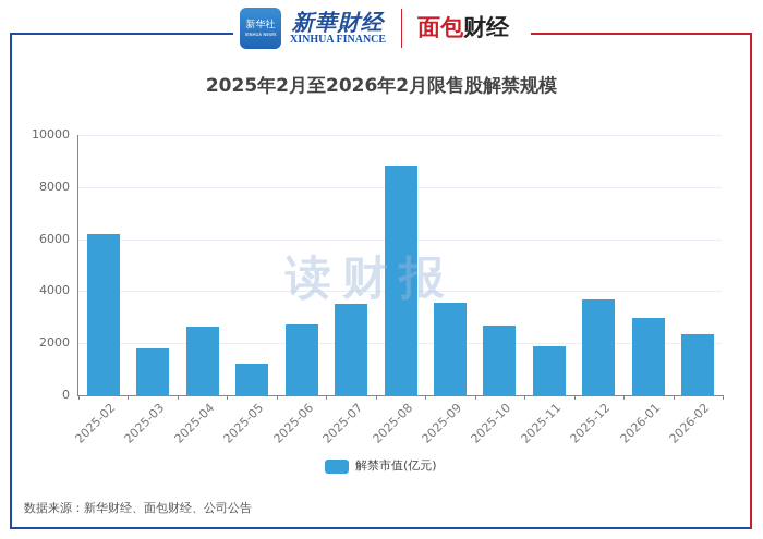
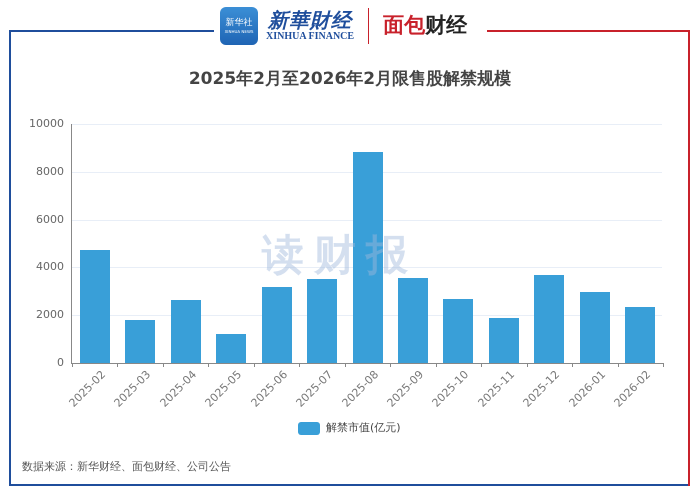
2025-02: 6200 -> 4700
2025-06: 2700 -> 3200
